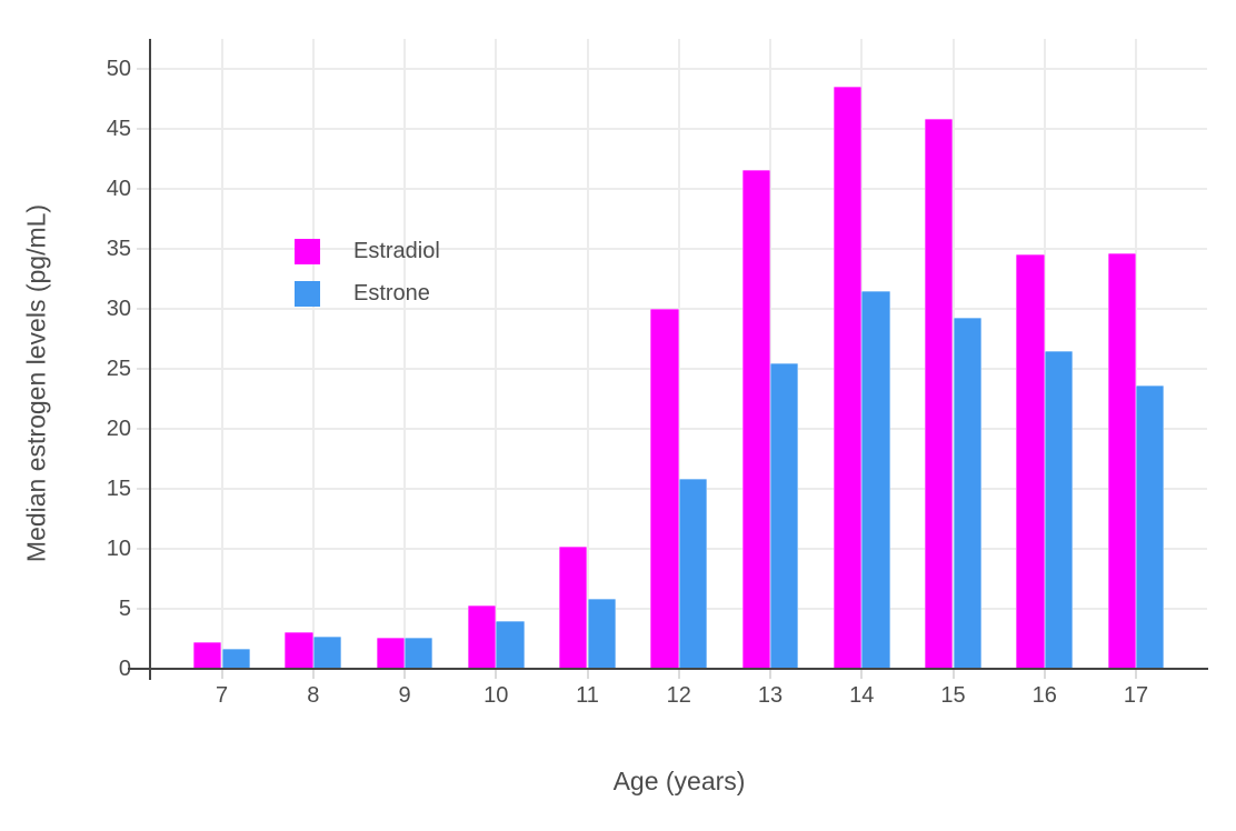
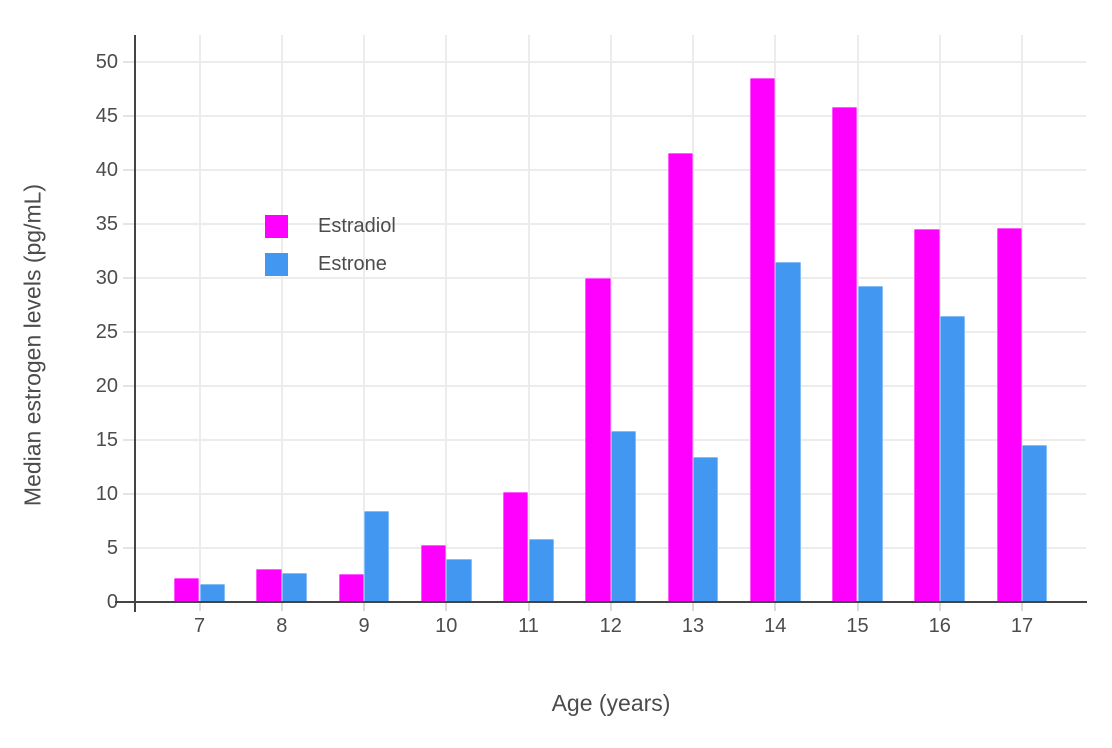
Estrone/9: 2.6 -> 8.4
Estrone/13: 25.5 -> 13.4
Estrone/17: 23.6 -> 14.5
